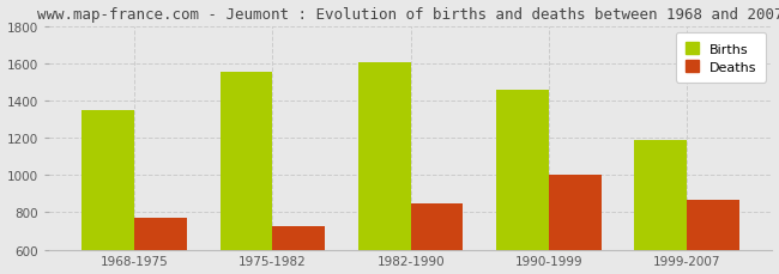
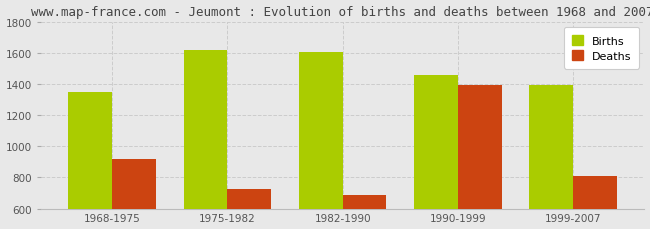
Deaths/1968-1975: 770 -> 920
Births/1975-1982: 1550 -> 1620
Deaths/1982-1990: 850 -> 690
Deaths/1990-1999: 1000 -> 1390
Births/1999-2007: 1180 -> 1390
Deaths/1999-2007: 860 -> 810
